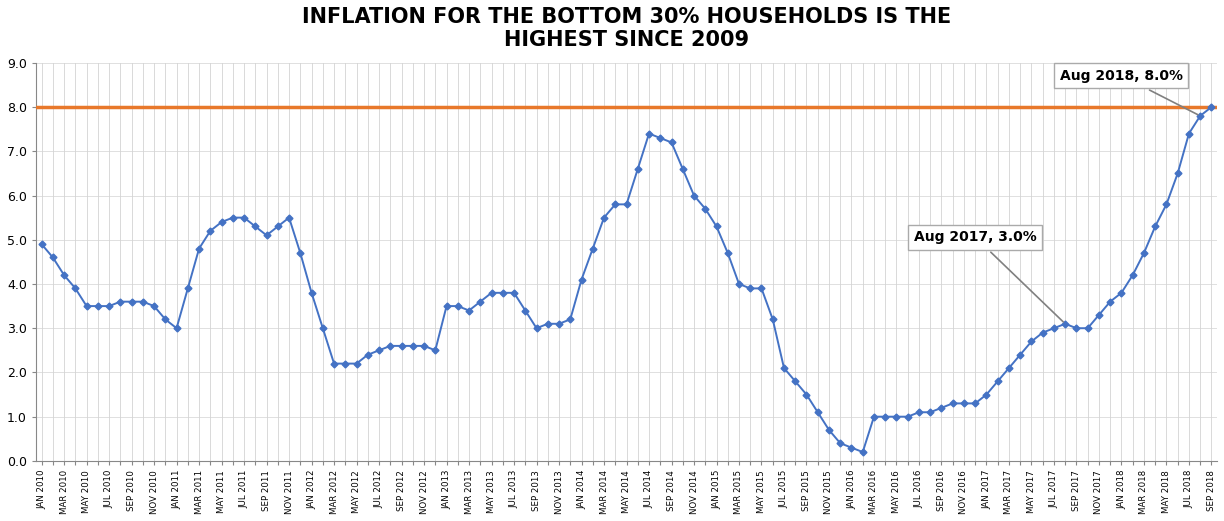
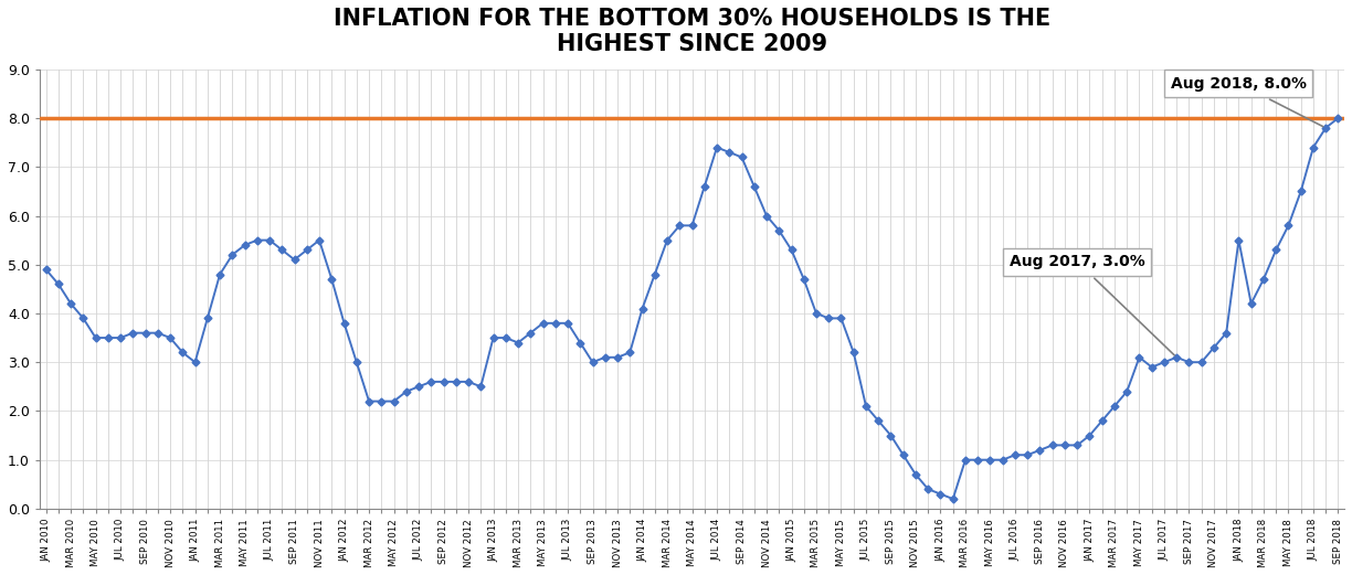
MAY 2017: 2.7 -> 3.1
JAN 2018: 3.8 -> 5.5
